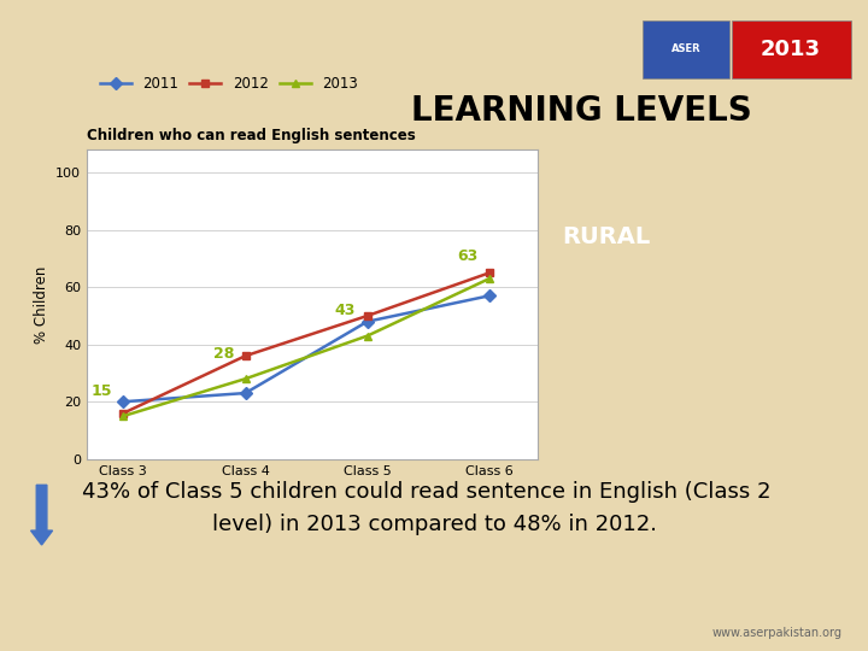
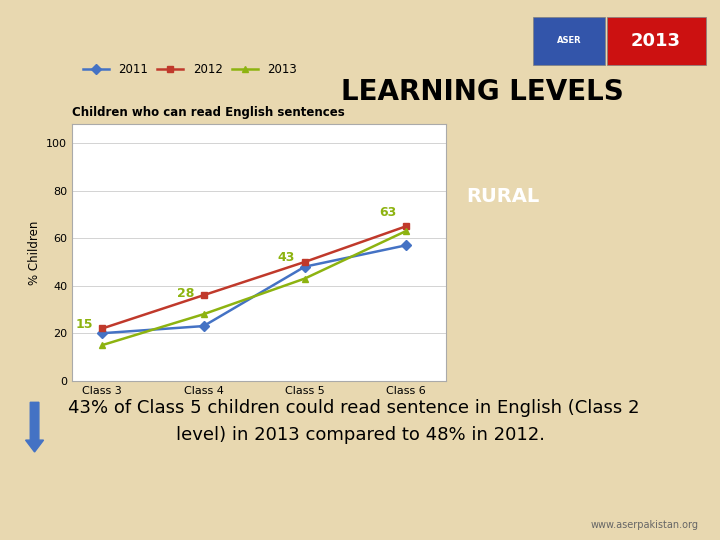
2012/Class 3: 16 -> 22
